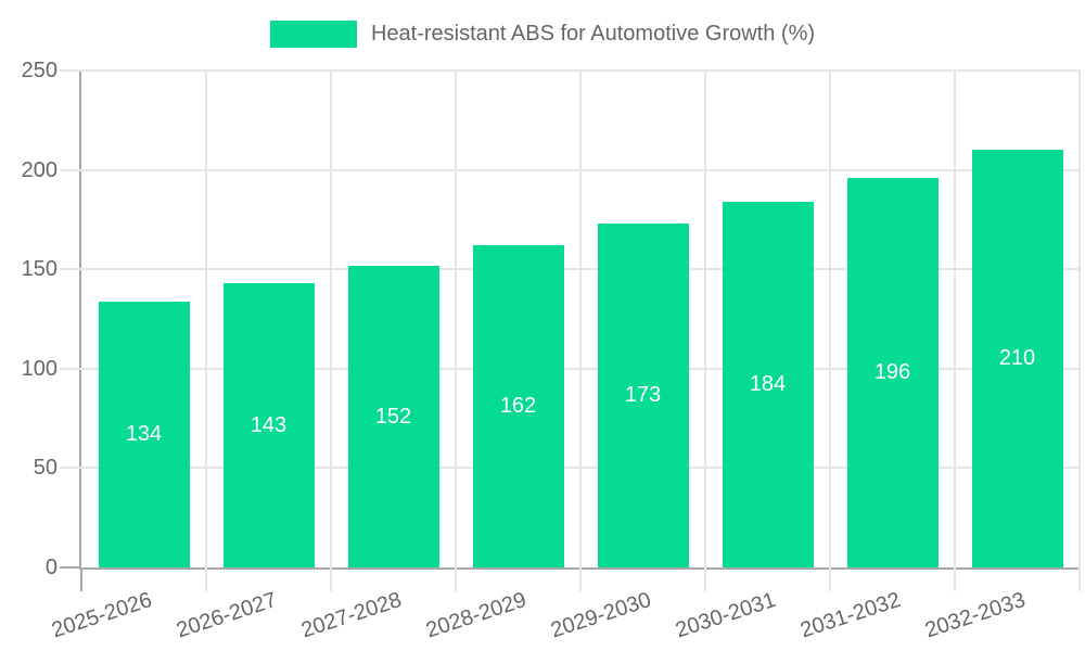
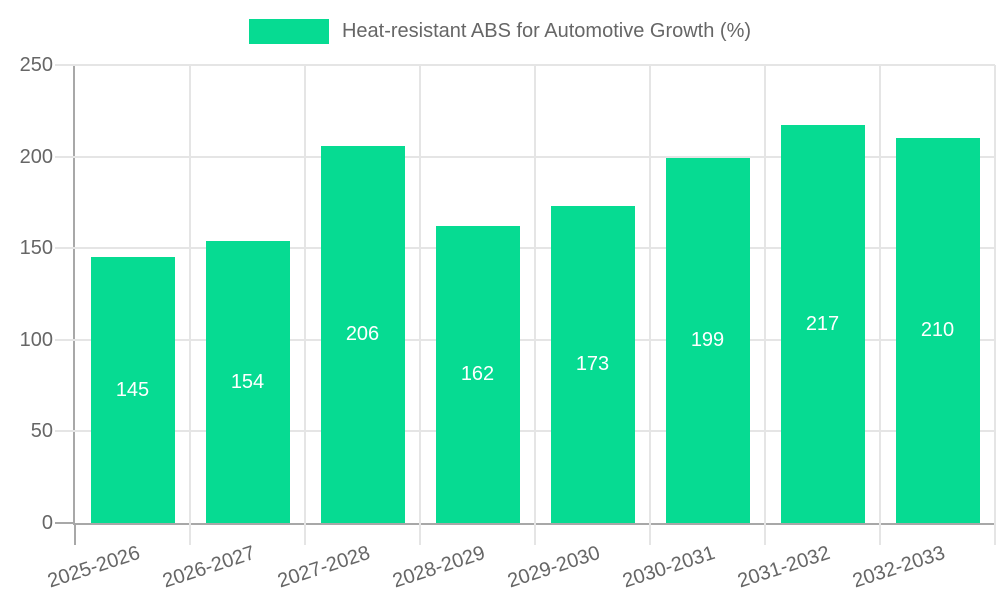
2025-2026: 134 -> 145
2026-2027: 143 -> 154
2027-2028: 152 -> 206
2030-2031: 184 -> 199
2031-2032: 196 -> 217
